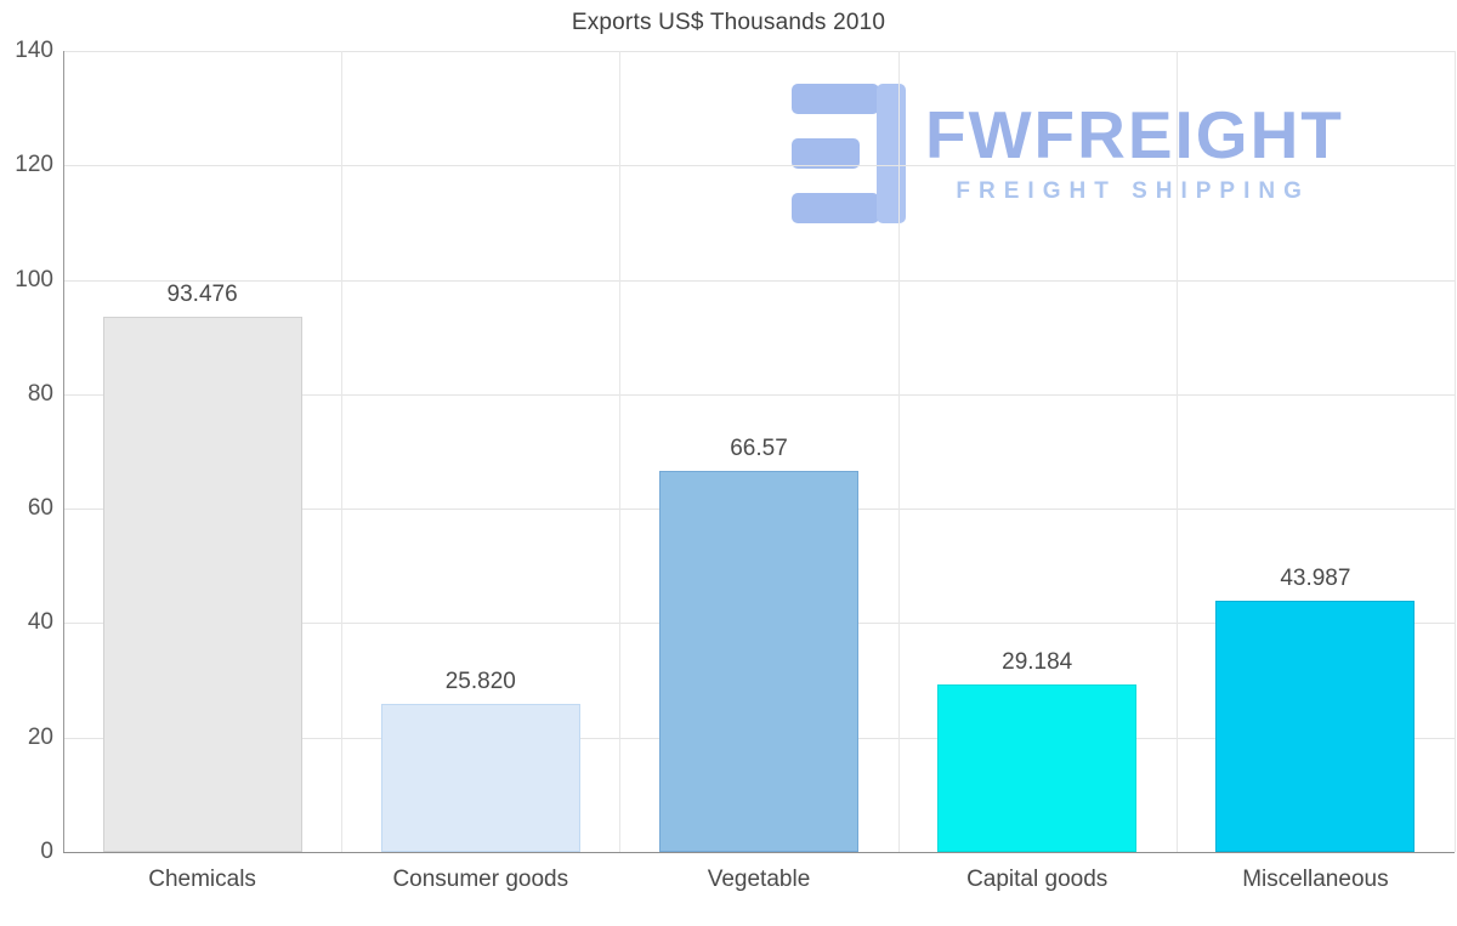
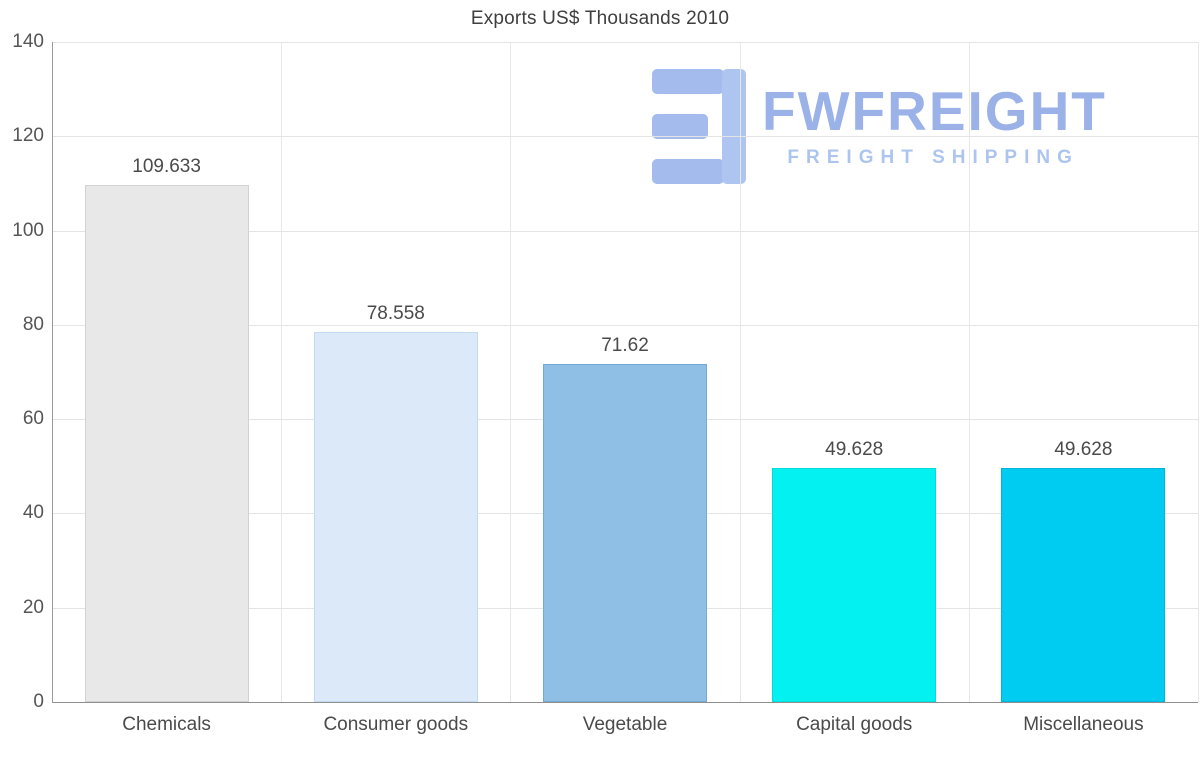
Chemicals: 93.476 -> 109.633
Consumer goods: 25.820 -> 78.558
Vegetable: 66.57 -> 71.62
Capital goods: 29.184 -> 49.628
Miscellaneous: 43.987 -> 49.628
